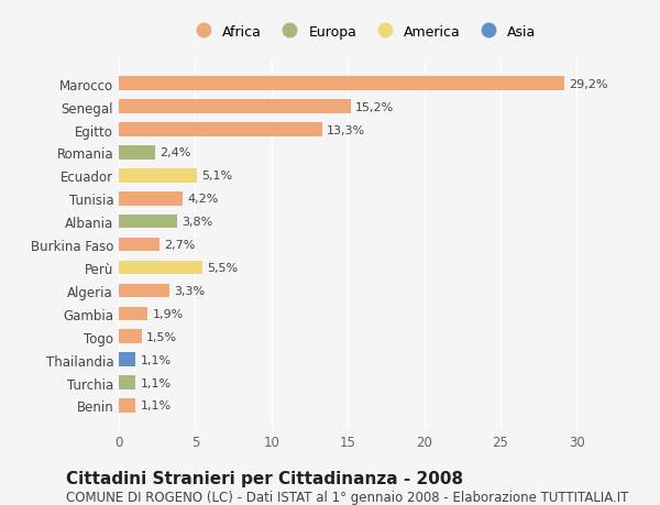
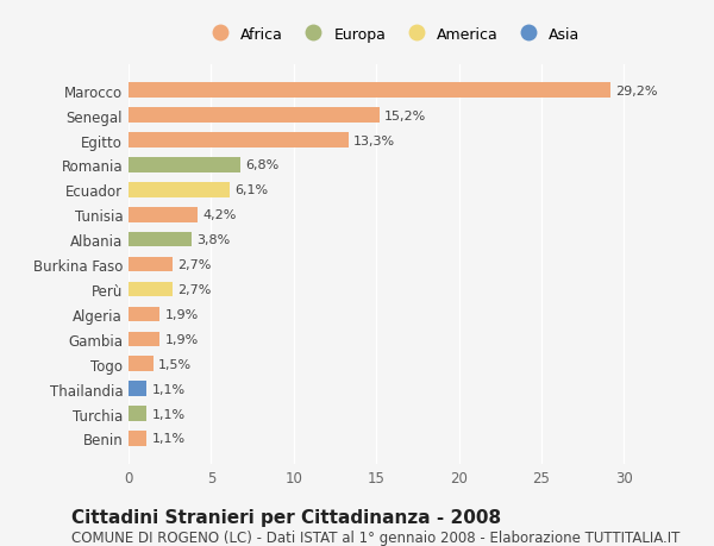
Romania: 2,4% -> 6,8%
Ecuador: 5,1% -> 6,1%
Perù: 5,5% -> 2,7%
Algeria: 3,3% -> 1,9%
